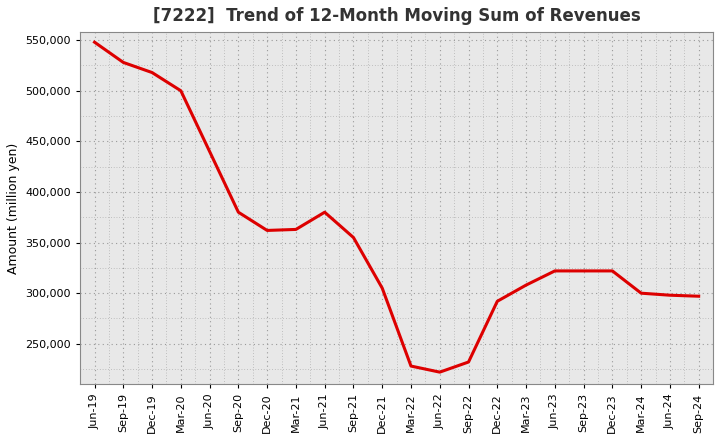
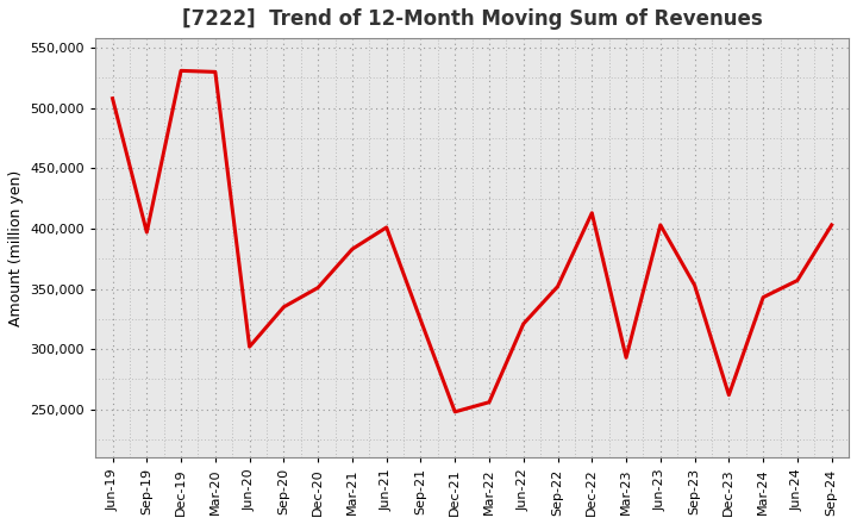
Jun-19: 548,000 -> 508,000
Sep-19: 528,000 -> 397,000
Dec-19: 518,000 -> 531,000
Mar-20: 500,000 -> 530,000
Jun-20: 440,000 -> 302,000
Sep-20: 380,000 -> 335,000
Dec-20: 362,000 -> 351,000
Mar-21: 363,000 -> 383,000
Jun-21: 380,000 -> 401,000
Sep-21: 355,000 -> 324,000
Dec-21: 305,000 -> 248,000
Mar-22: 228,000 -> 256,000
Jun-22: 222,000 -> 321,000
Sep-22: 232,000 -> 352,000
Dec-22: 292,000 -> 413,000
Mar-23: 308,000 -> 293,000
Jun-23: 322,000 -> 403,000
Sep-23: 322,000 -> 353,000
Dec-23: 322,000 -> 262,000
Mar-24: 300,000 -> 343,000
Jun-24: 298,000 -> 357,000
Sep-24: 297,000 -> 403,000
